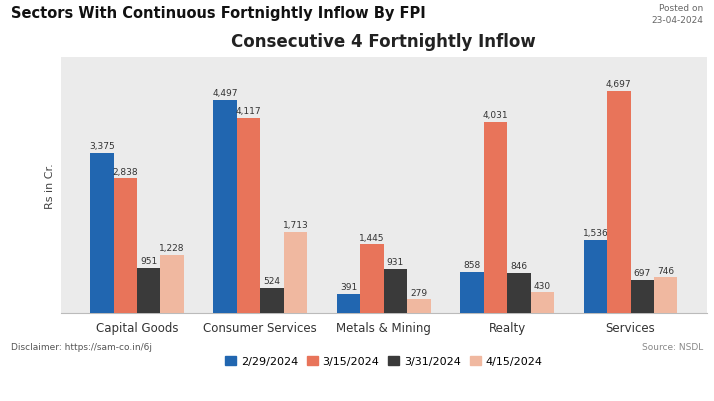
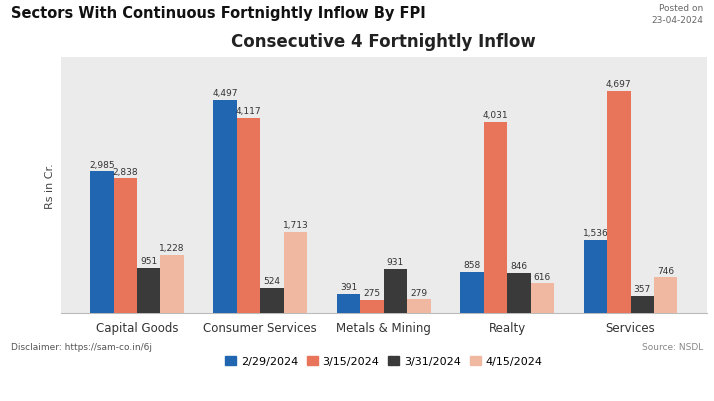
2/29/2024/Capital Goods: 3,375 -> 2,985
3/15/2024/Metals & Mining: 1,445 -> 275
4/15/2024/Realty: 430 -> 616
3/31/2024/Services: 697 -> 357
